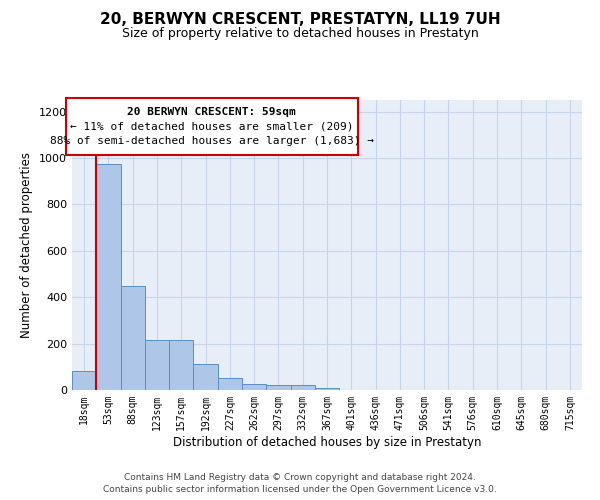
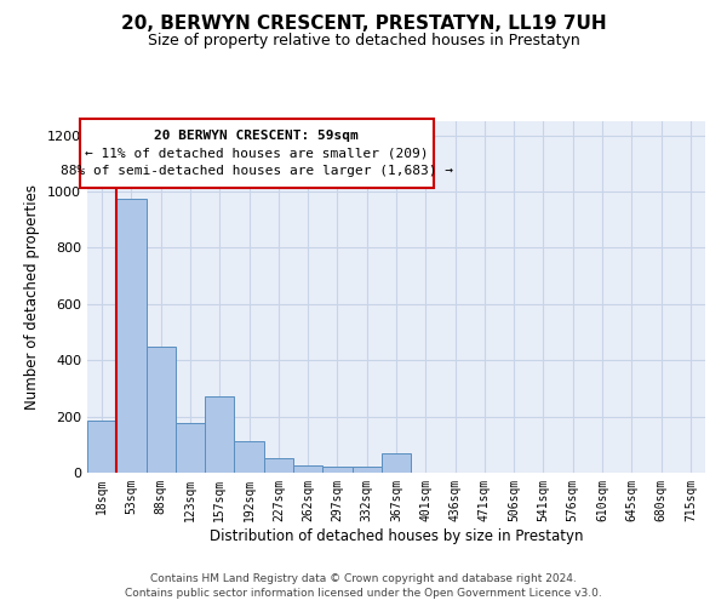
18sqm: 80 -> 185
123sqm: 215 -> 175
157sqm: 215 -> 270
367sqm: 10 -> 70
